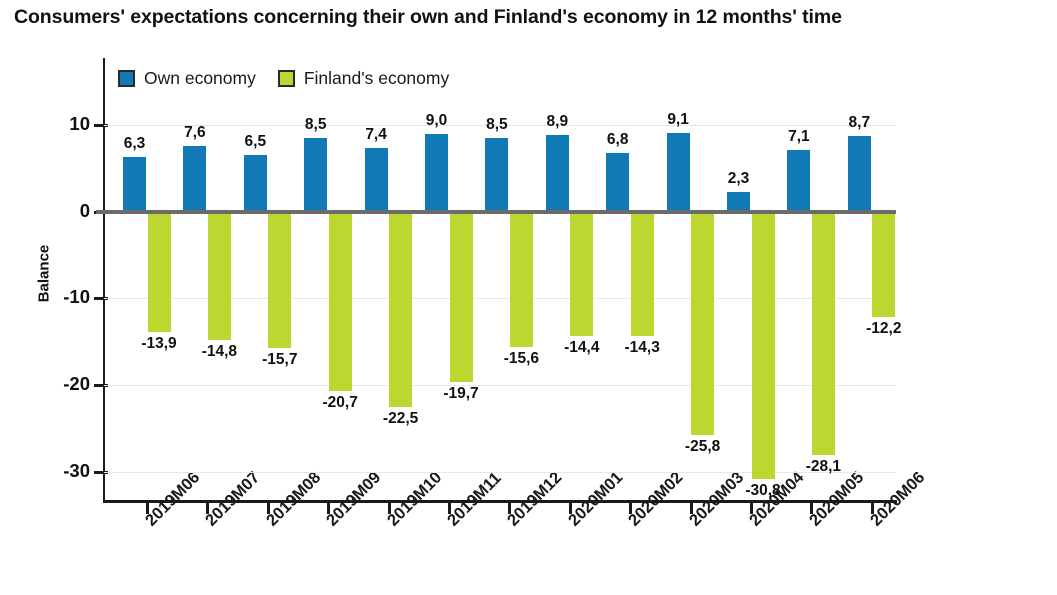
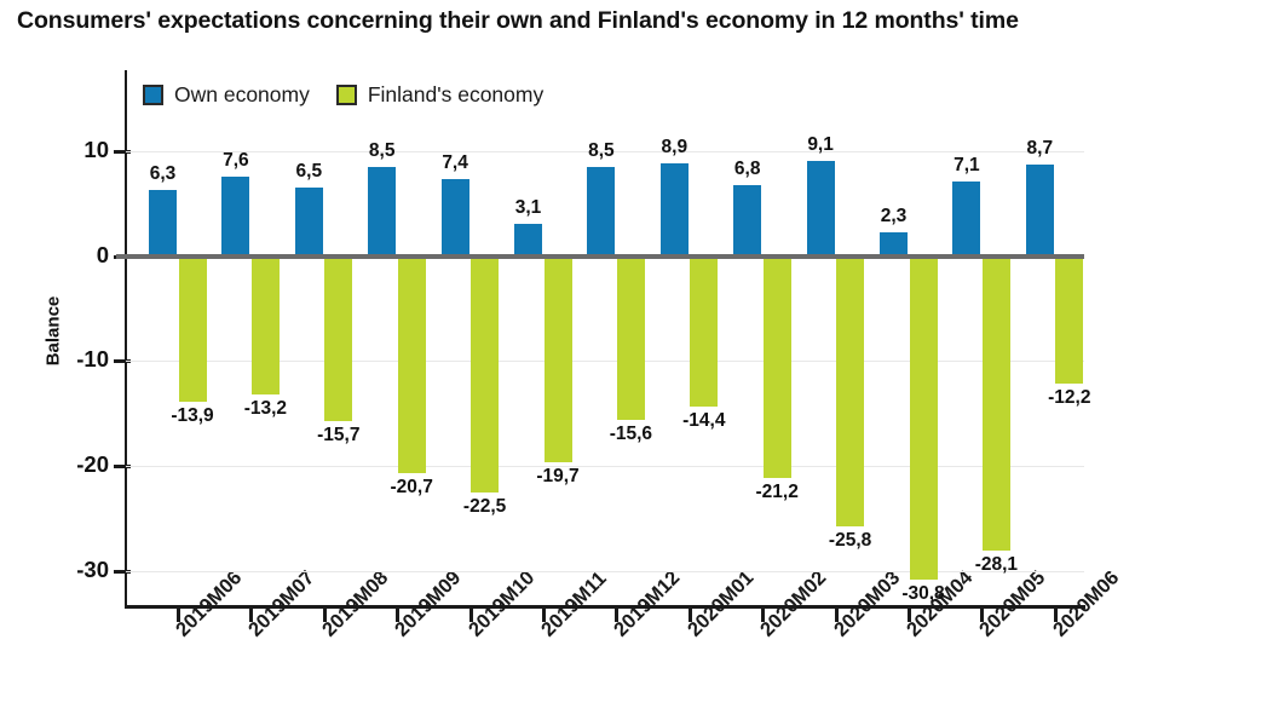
Finland's economy/2019M07: -14,8 -> -13,2
Own economy/2019M11: 9,0 -> 3,1
Finland's economy/2020M02: -14,3 -> -21,2
